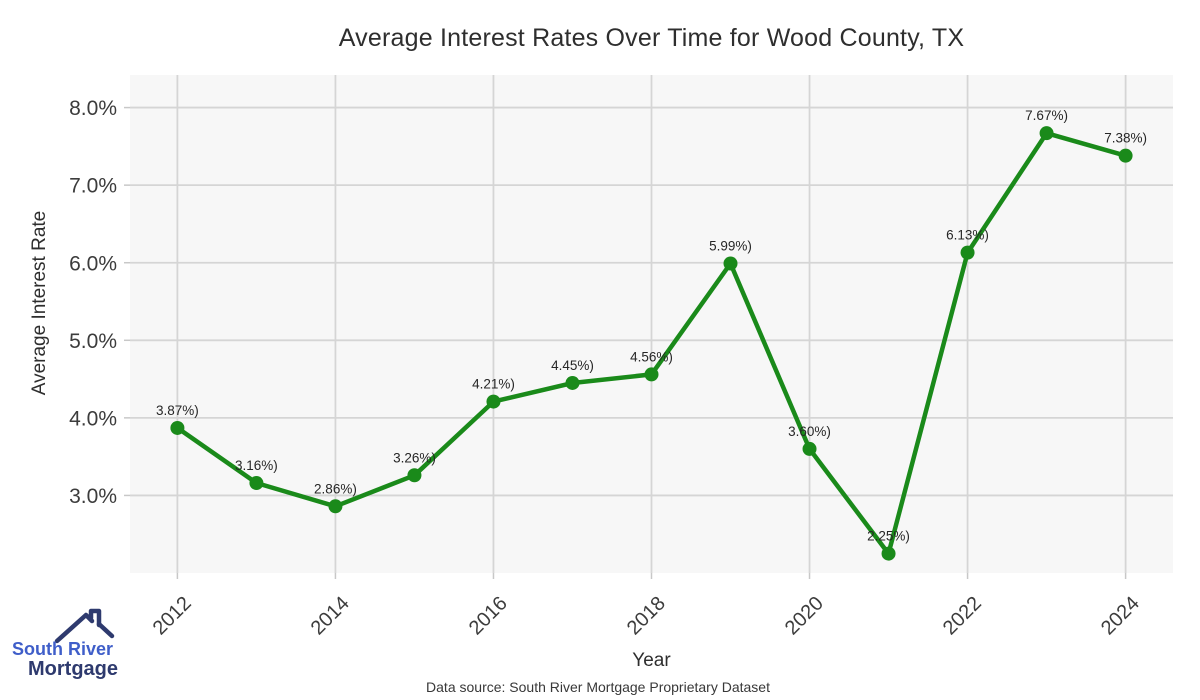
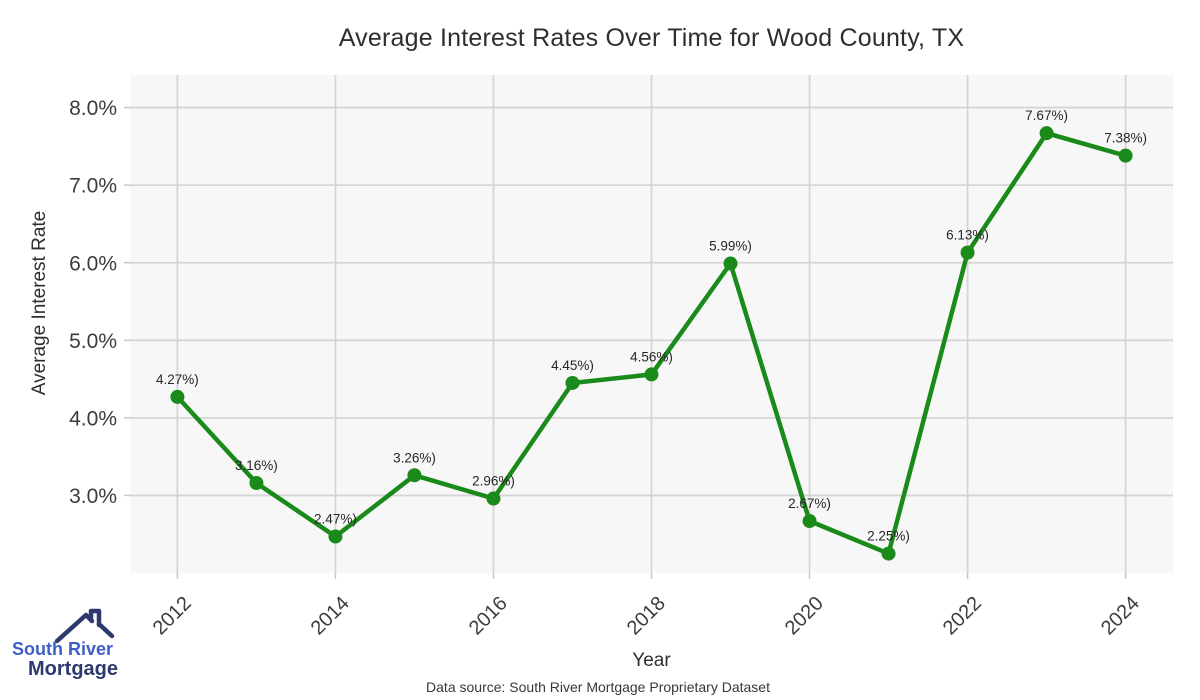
2012: 3.87% -> 4.27%
2014: 2.86% -> 2.47%
2016: 4.21% -> 2.96%
2020: 3.60% -> 2.67%
